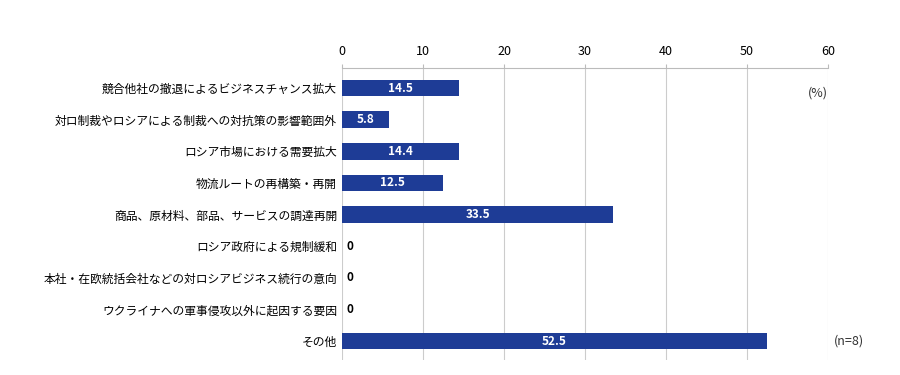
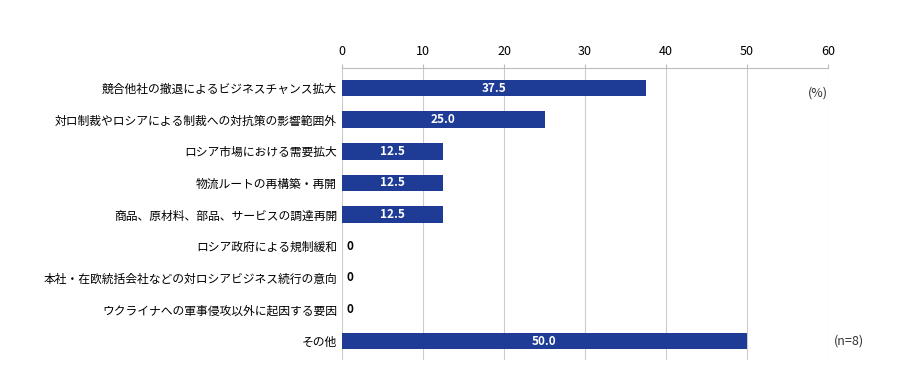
競合他社の撤退によるビジネスチャンス拡大: 14.5 -> 37.5
対ロ制裁やロシアによる制裁への対抗策の影響範囲外: 5.8 -> 25.0
ロシア市場における需要拡大: 14.4 -> 12.5
商品、原材料、部品、サービスの調達再開: 33.5 -> 12.5
その他: 52.5 -> 50.0
